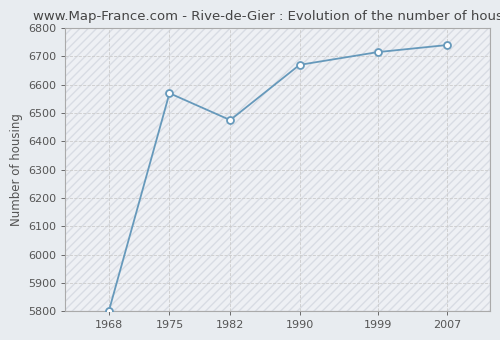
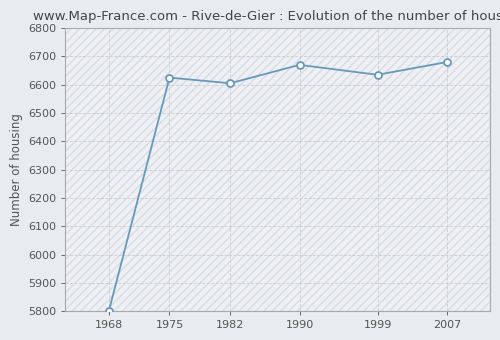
1975: 6570 -> 6625
1982: 6475 -> 6605
1999: 6715 -> 6635
2007: 6740 -> 6680
